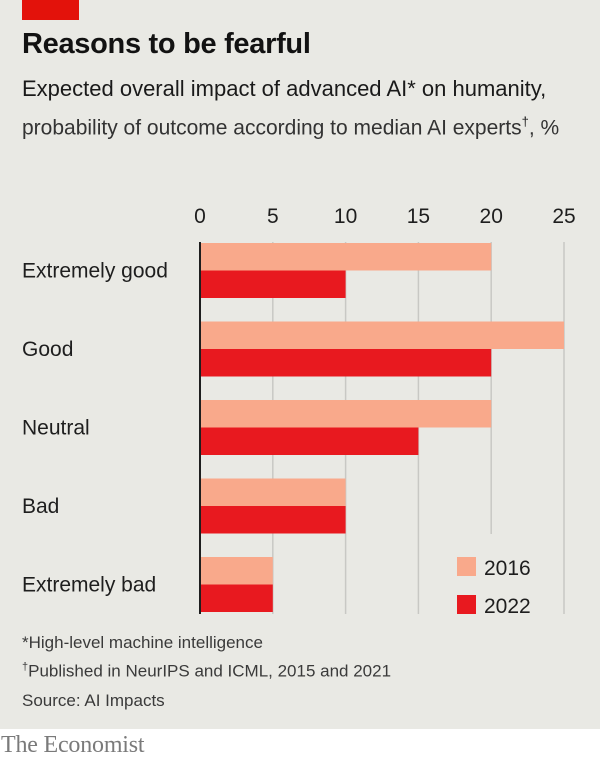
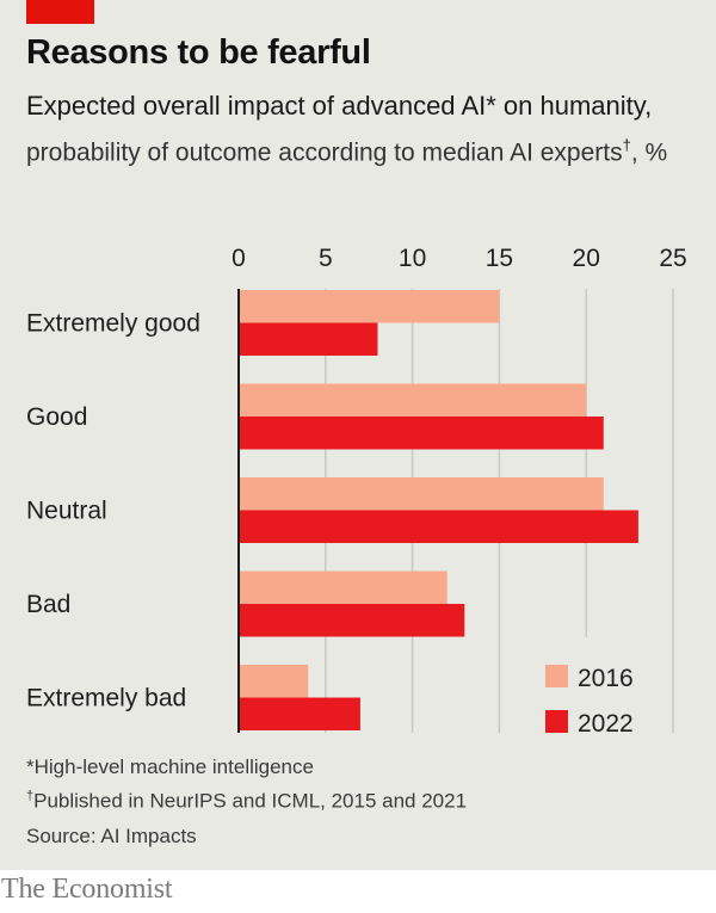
2016/Extremely good: 20 -> 15
2022/Extremely good: 10 -> 8
2016/Good: 25 -> 20
2022/Good: 20 -> 21
2016/Neutral: 20 -> 21
2022/Neutral: 15 -> 23
2016/Bad: 10 -> 12
2022/Bad: 10 -> 13
2016/Extremely bad: 5 -> 4
2022/Extremely bad: 5 -> 7
